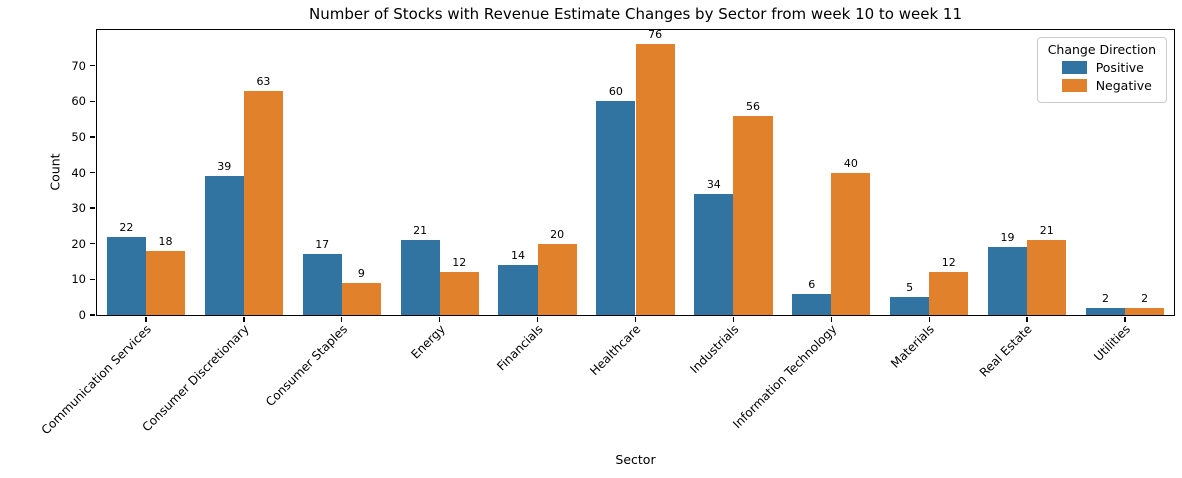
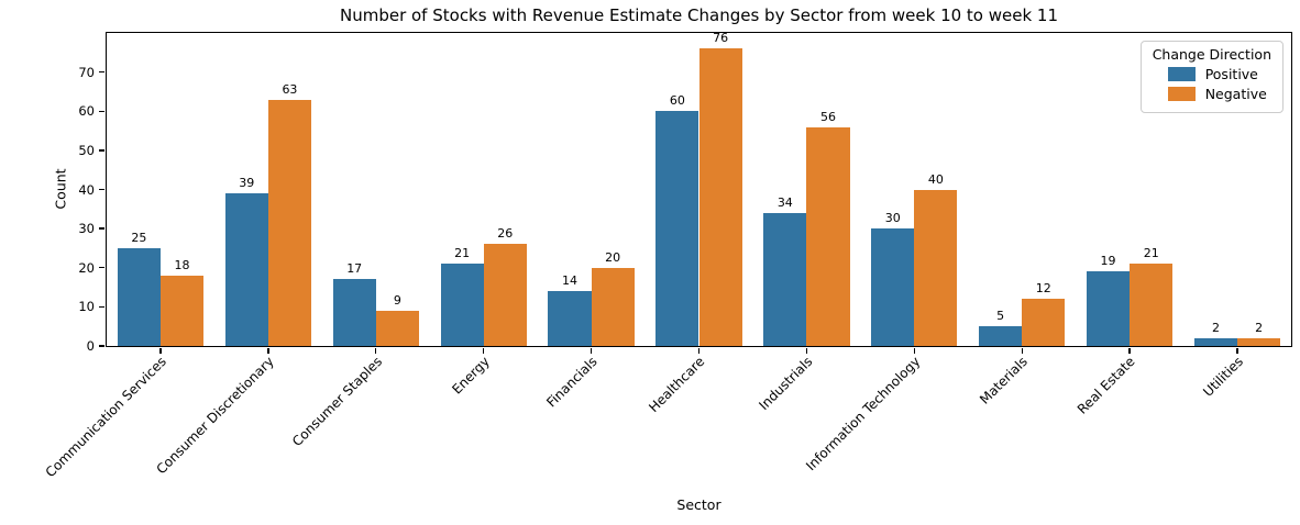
Positive/Communication Services: 22 -> 25
Negative/Energy: 12 -> 26
Positive/Information Technology: 6 -> 30
